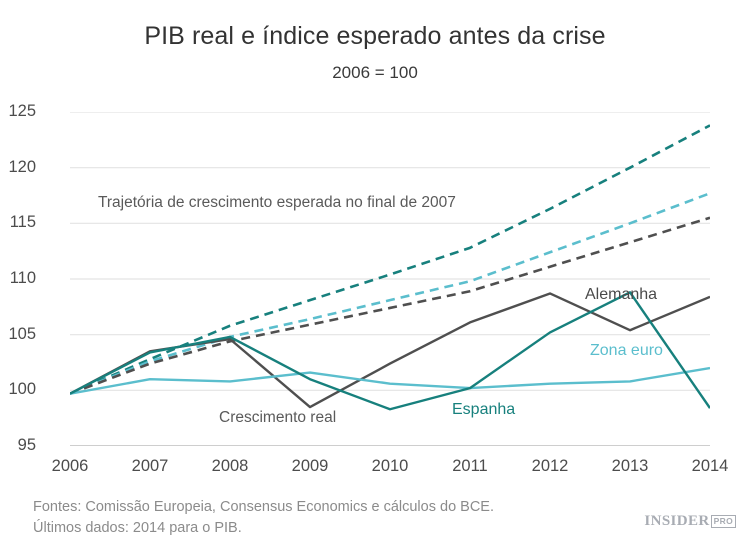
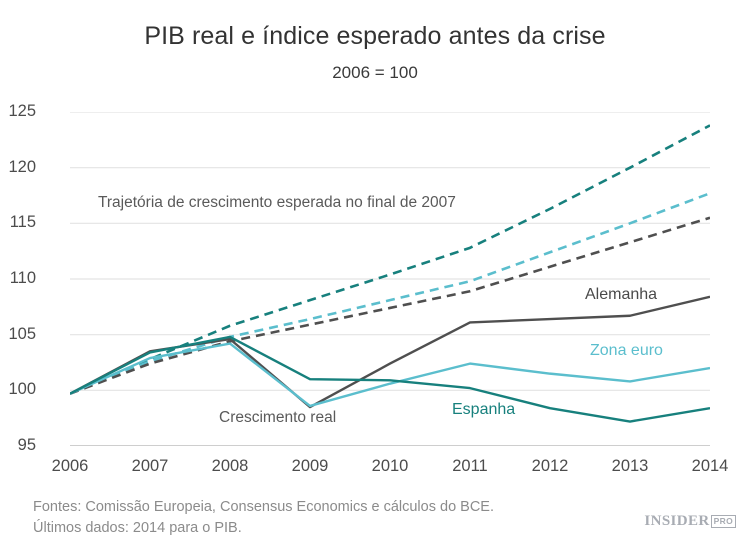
Zona euro/2007: 101.0 -> 102.9
Zona euro/2008: 100.8 -> 104.2
Zona euro/2009: 101.6 -> 98.6
Espanha/2010: 98.3 -> 100.9
Zona euro/2011: 100.2 -> 102.4
Alemanha/2012: 108.7 -> 106.4
Zona euro/2012: 100.6 -> 101.5
Espanha/2012: 105.2 -> 98.4
Alemanha/2013: 105.4 -> 106.7
Espanha/2013: 108.8 -> 97.2
